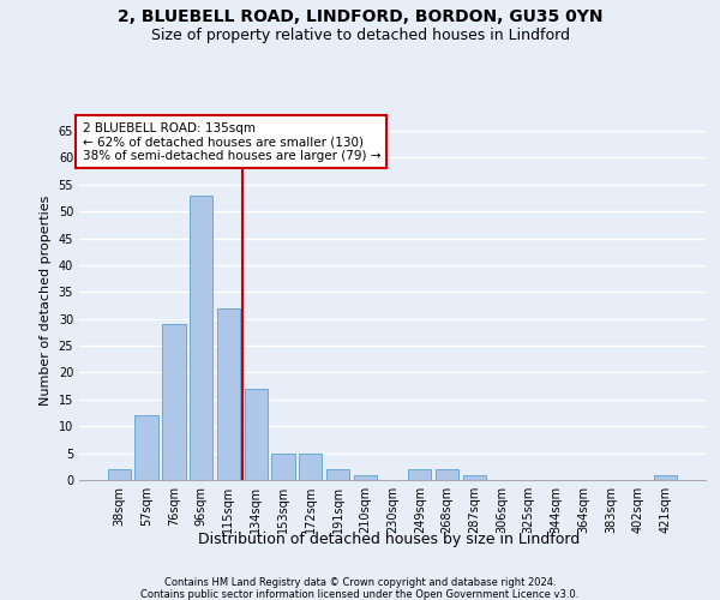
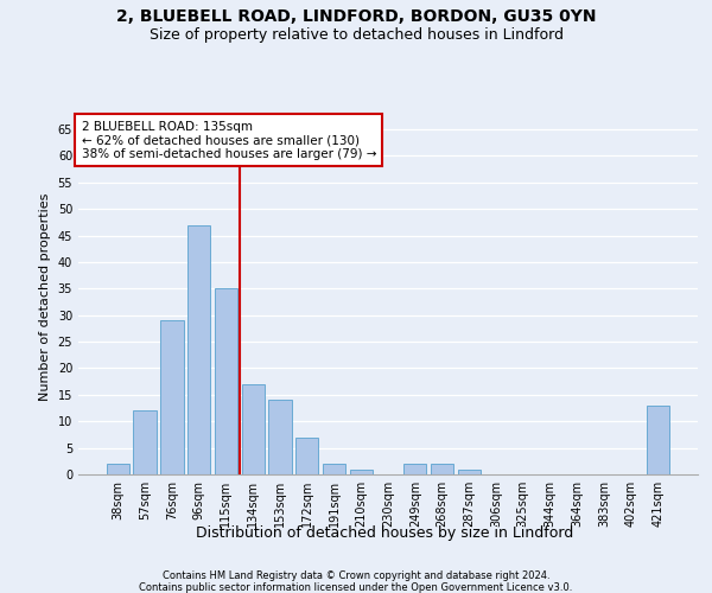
96sqm: 53 -> 47
115sqm: 32 -> 35
153sqm: 5 -> 14
172sqm: 5 -> 7
421sqm: 1 -> 13
